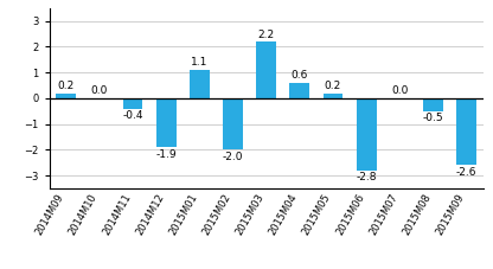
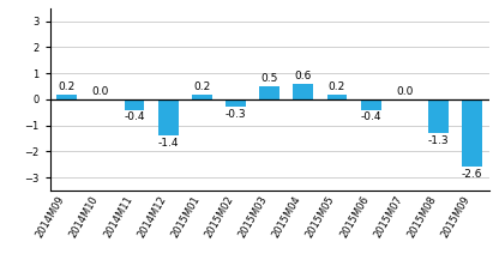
2014M12: -1.9 -> -1.4
2015M01: 1.1 -> 0.2
2015M02: -2.0 -> -0.3
2015M03: 2.2 -> 0.5
2015M06: -2.8 -> -0.4
2015M08: -0.5 -> -1.3
